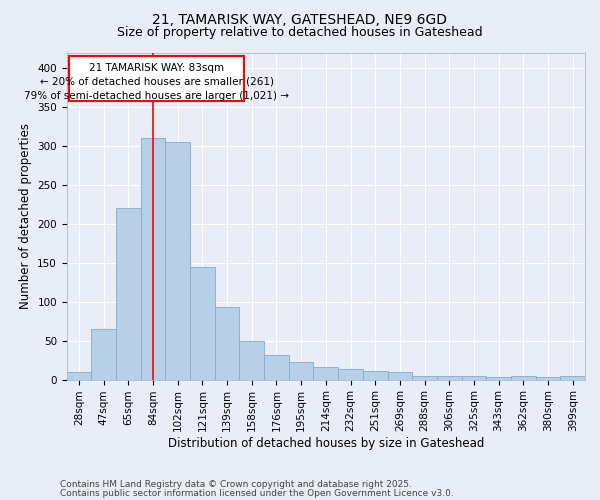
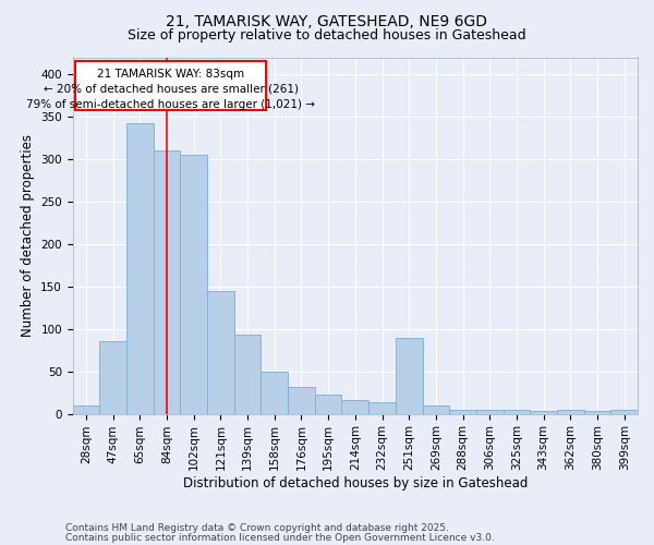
47sqm: 65 -> 86
65sqm: 220 -> 342
251sqm: 11 -> 90
